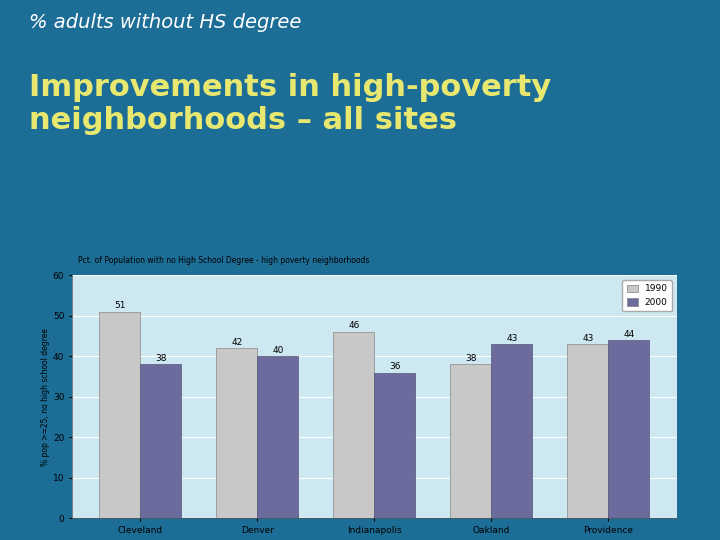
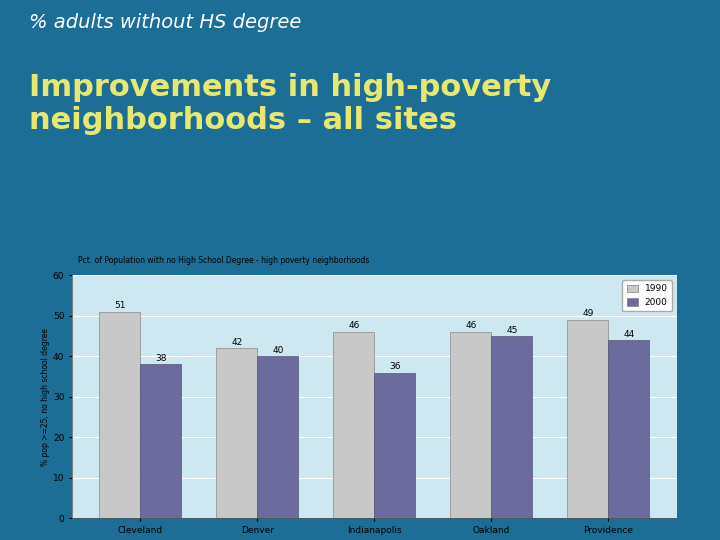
1990/Oakland: 38 -> 46
2000/Oakland: 43 -> 45
1990/Providence: 43 -> 49
